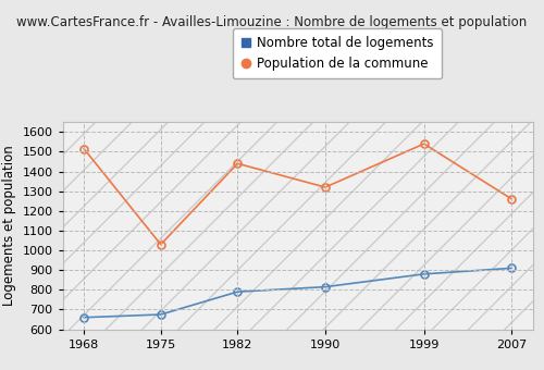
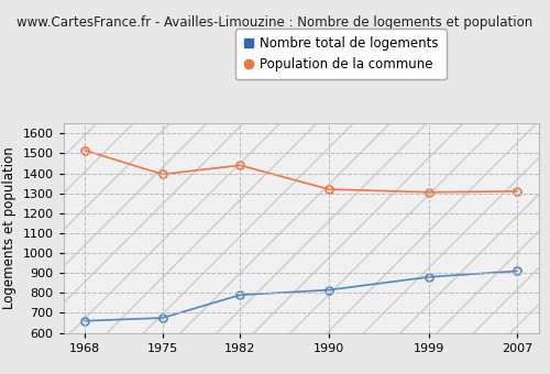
Population de la commune/1975: 1030 -> 1400
Population de la commune/1999: 1540 -> 1300
Population de la commune/2007: 1260 -> 1310
